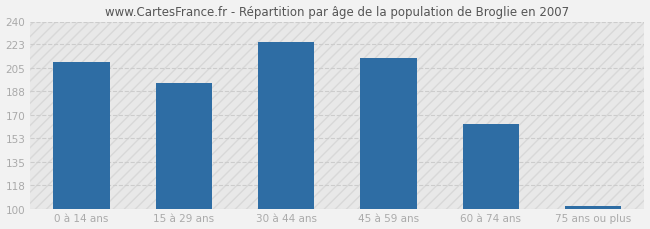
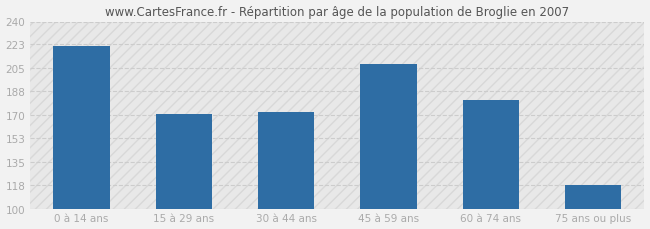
0 à 14 ans: 210 -> 222
15 à 29 ans: 194 -> 171
30 à 44 ans: 225 -> 172
45 à 59 ans: 213 -> 208
60 à 74 ans: 163 -> 181
75 ans ou plus: 102 -> 118
